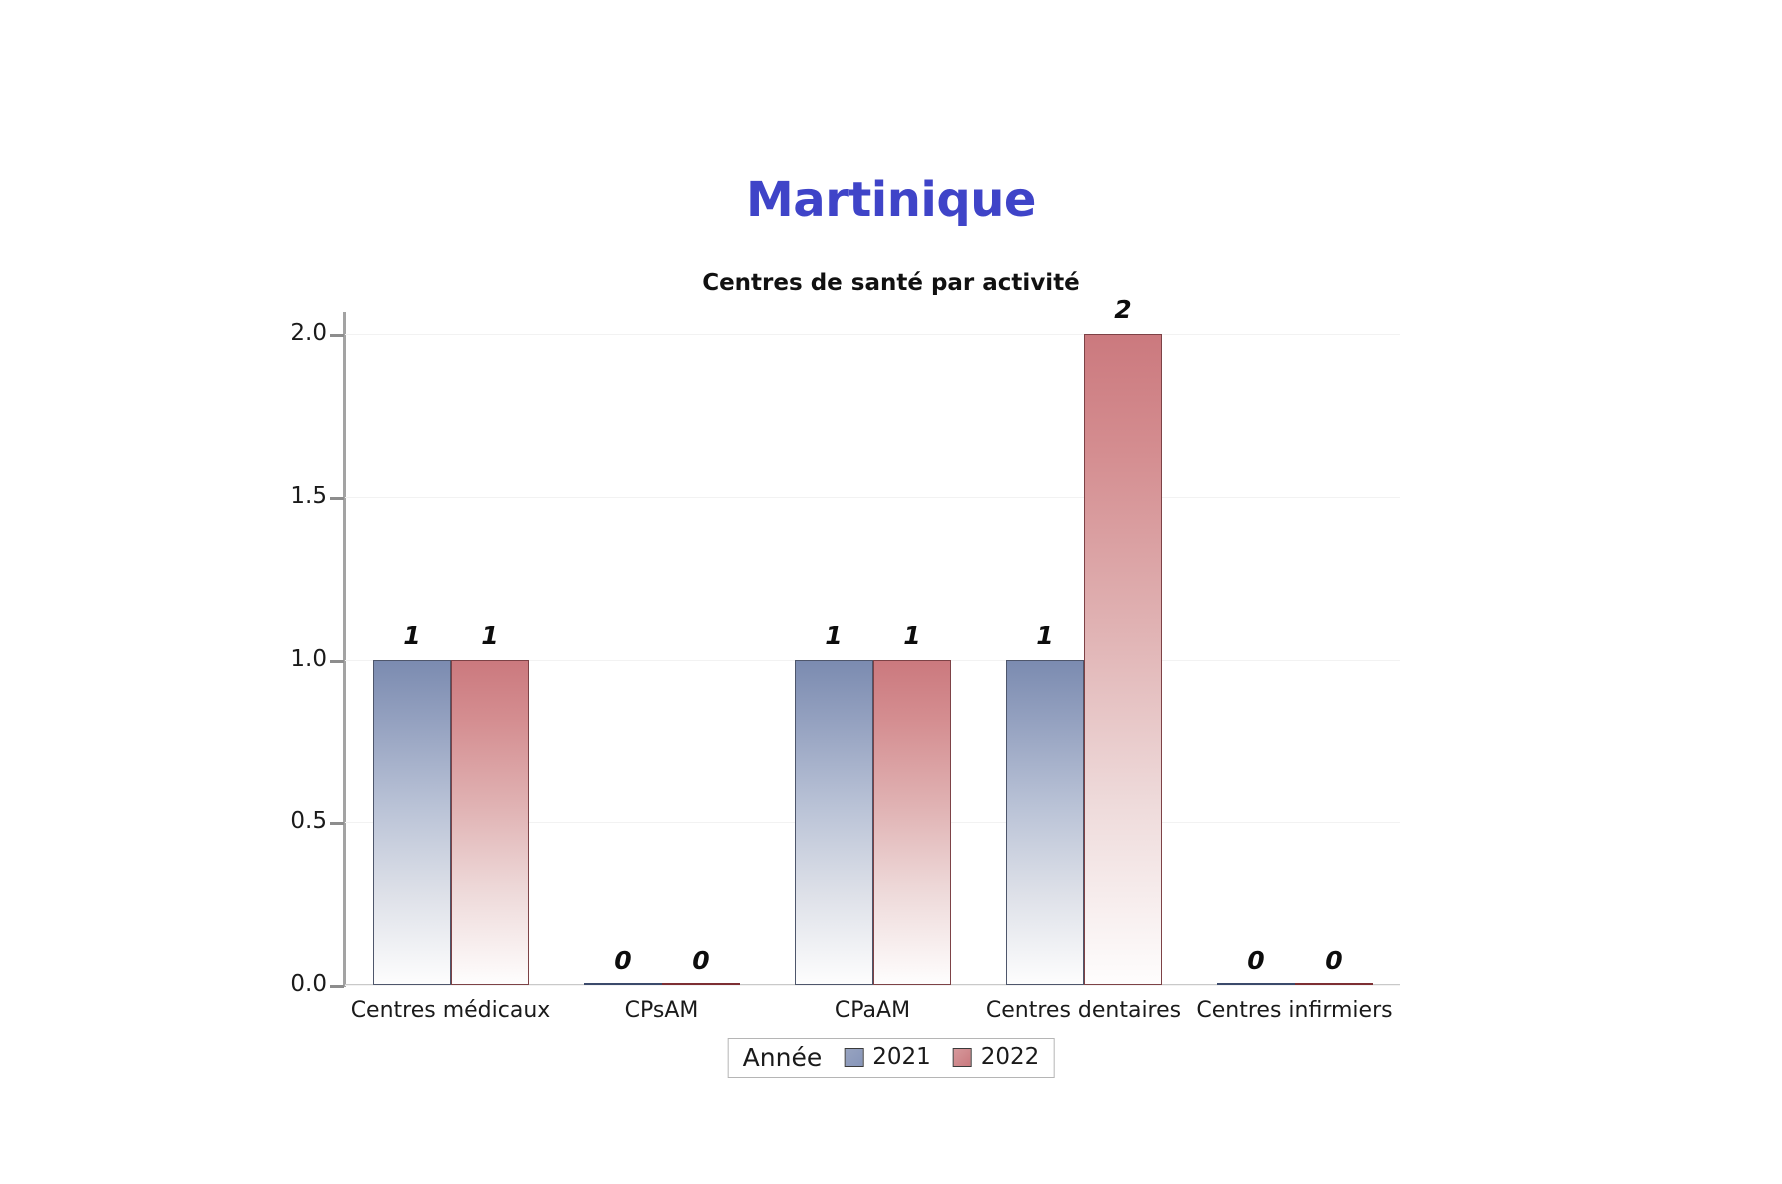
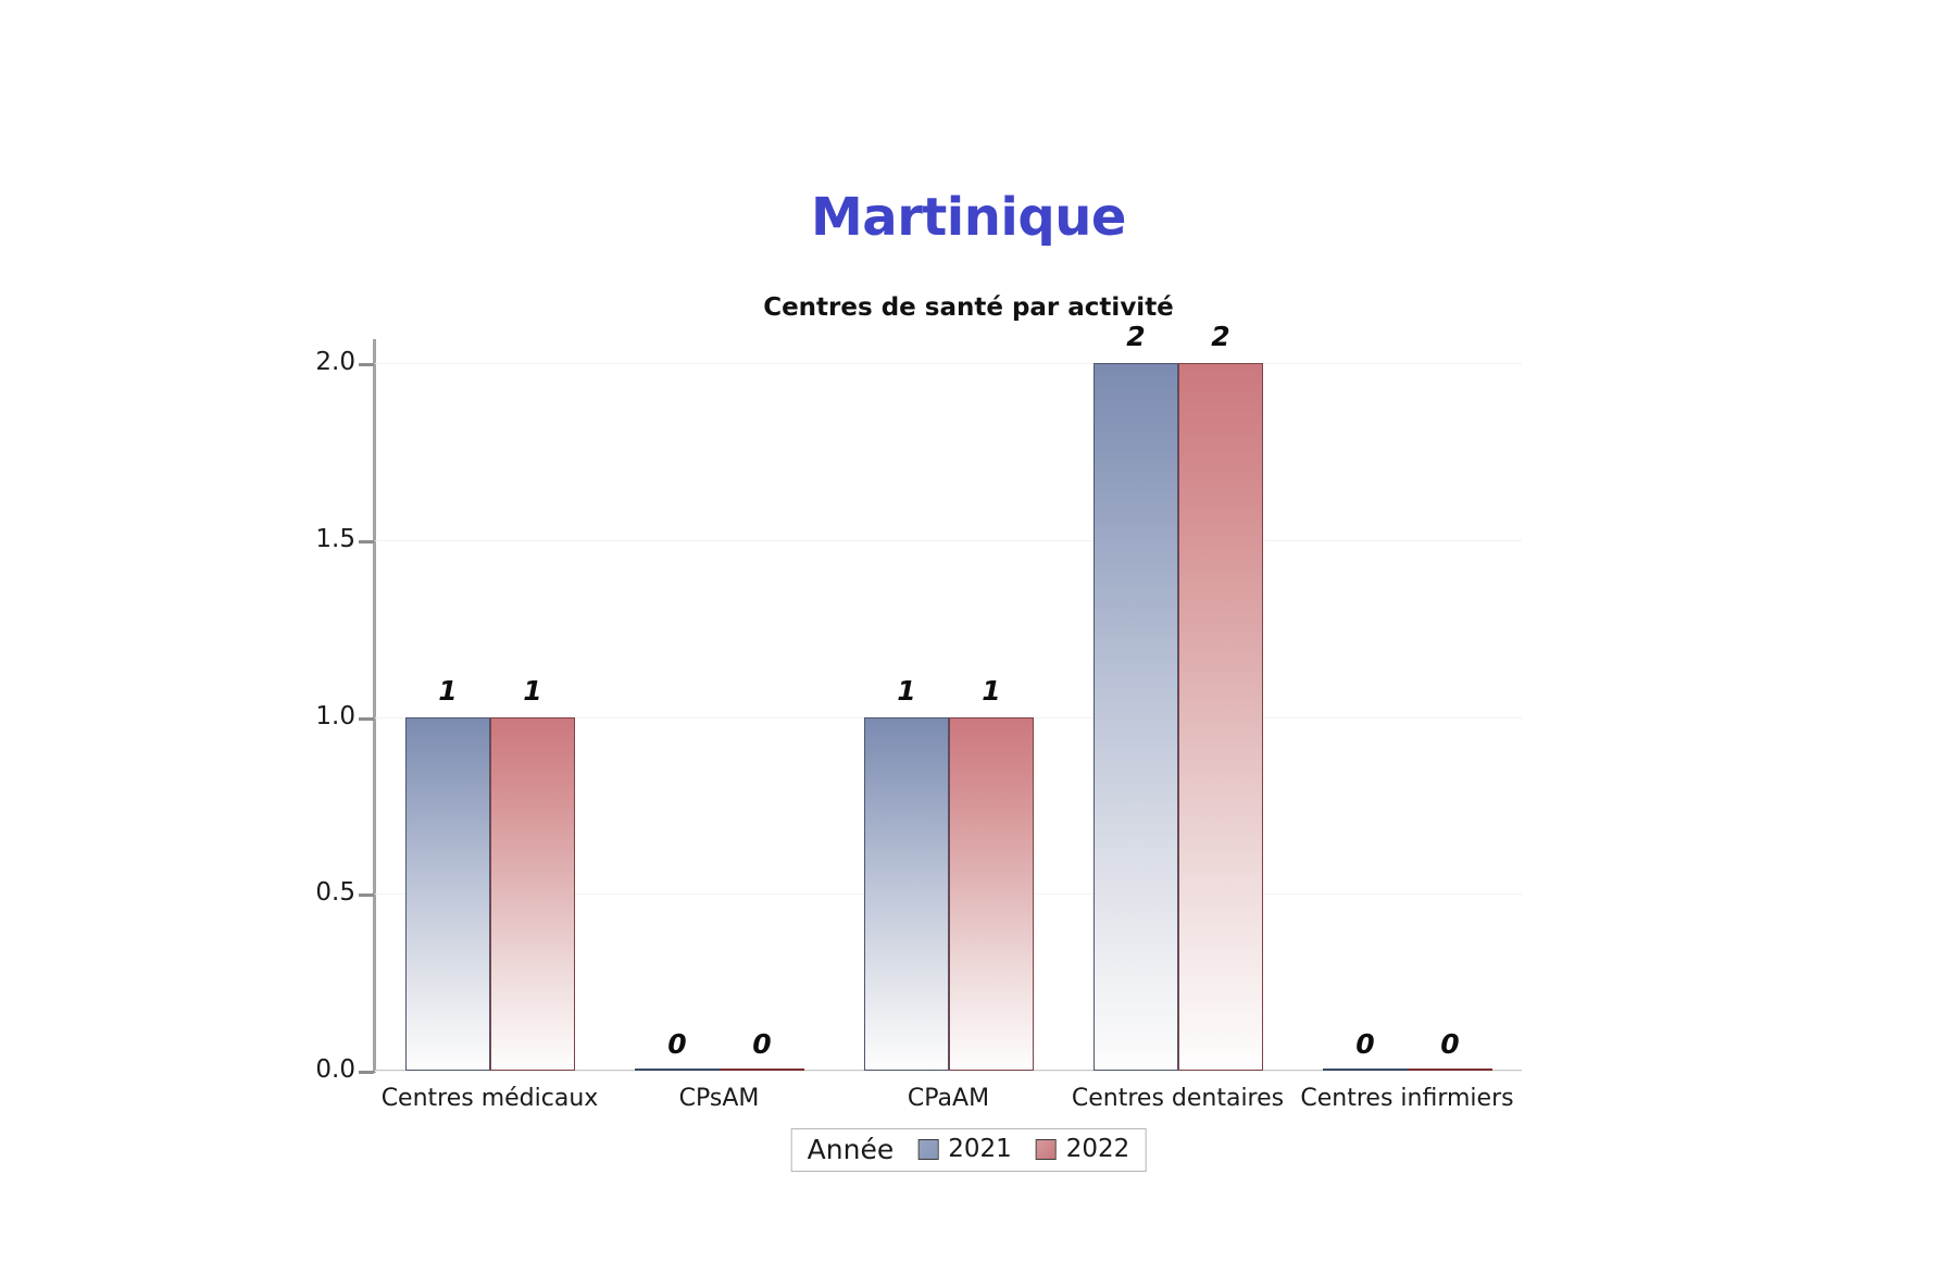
2021/Centres dentaires: 1 -> 2
